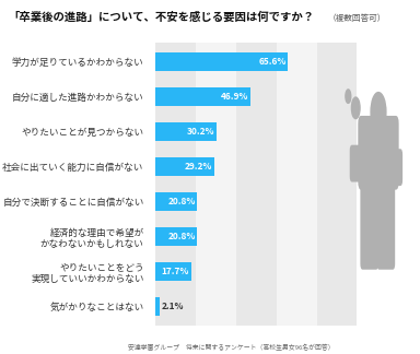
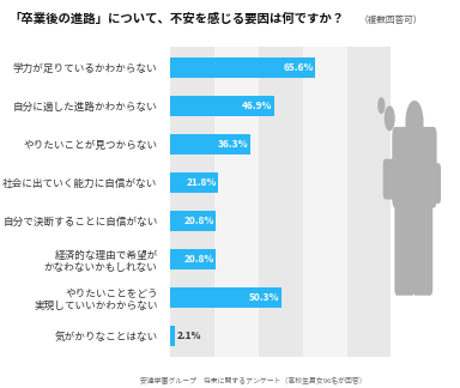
やりたいことが見つからない: 30.2% -> 36.3%
社会に出ていく能力に自信がない: 29.2% -> 21.8%
やりたいことをどう 実現していいかわからない: 17.7% -> 50.3%
